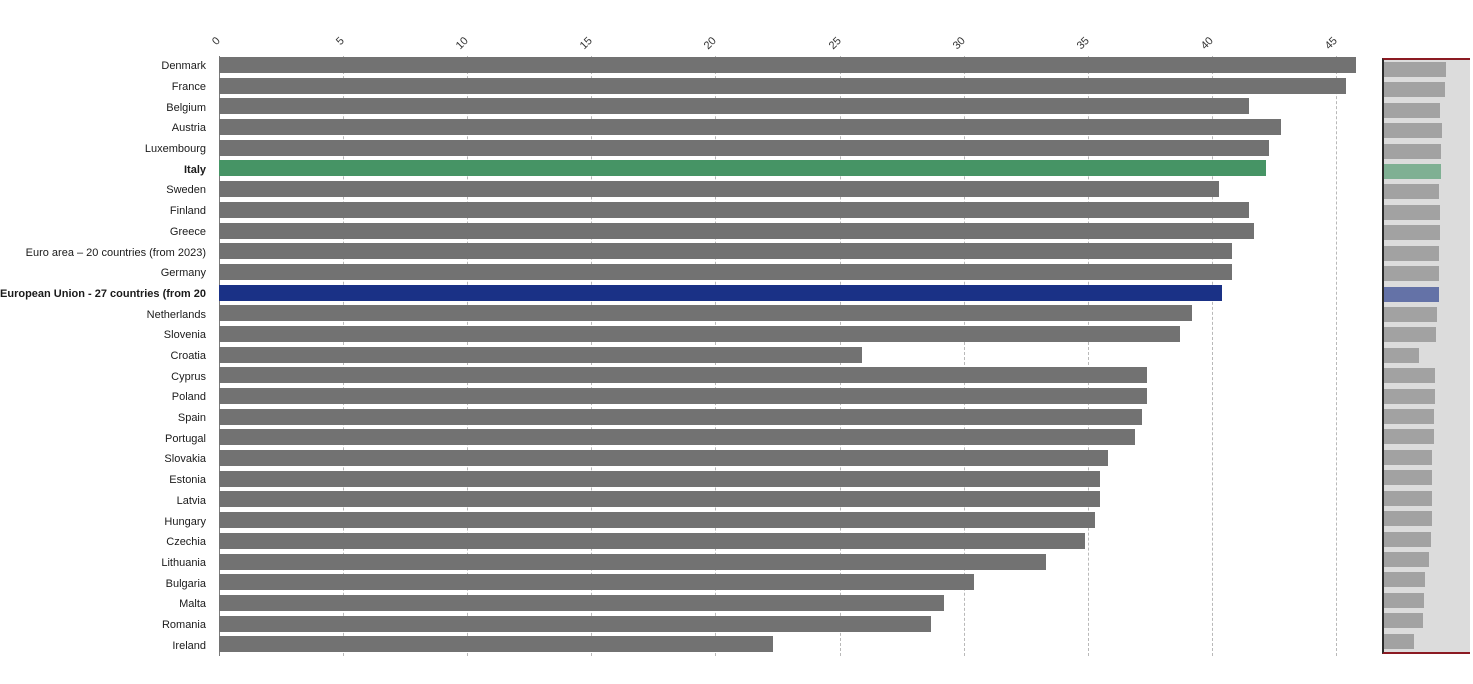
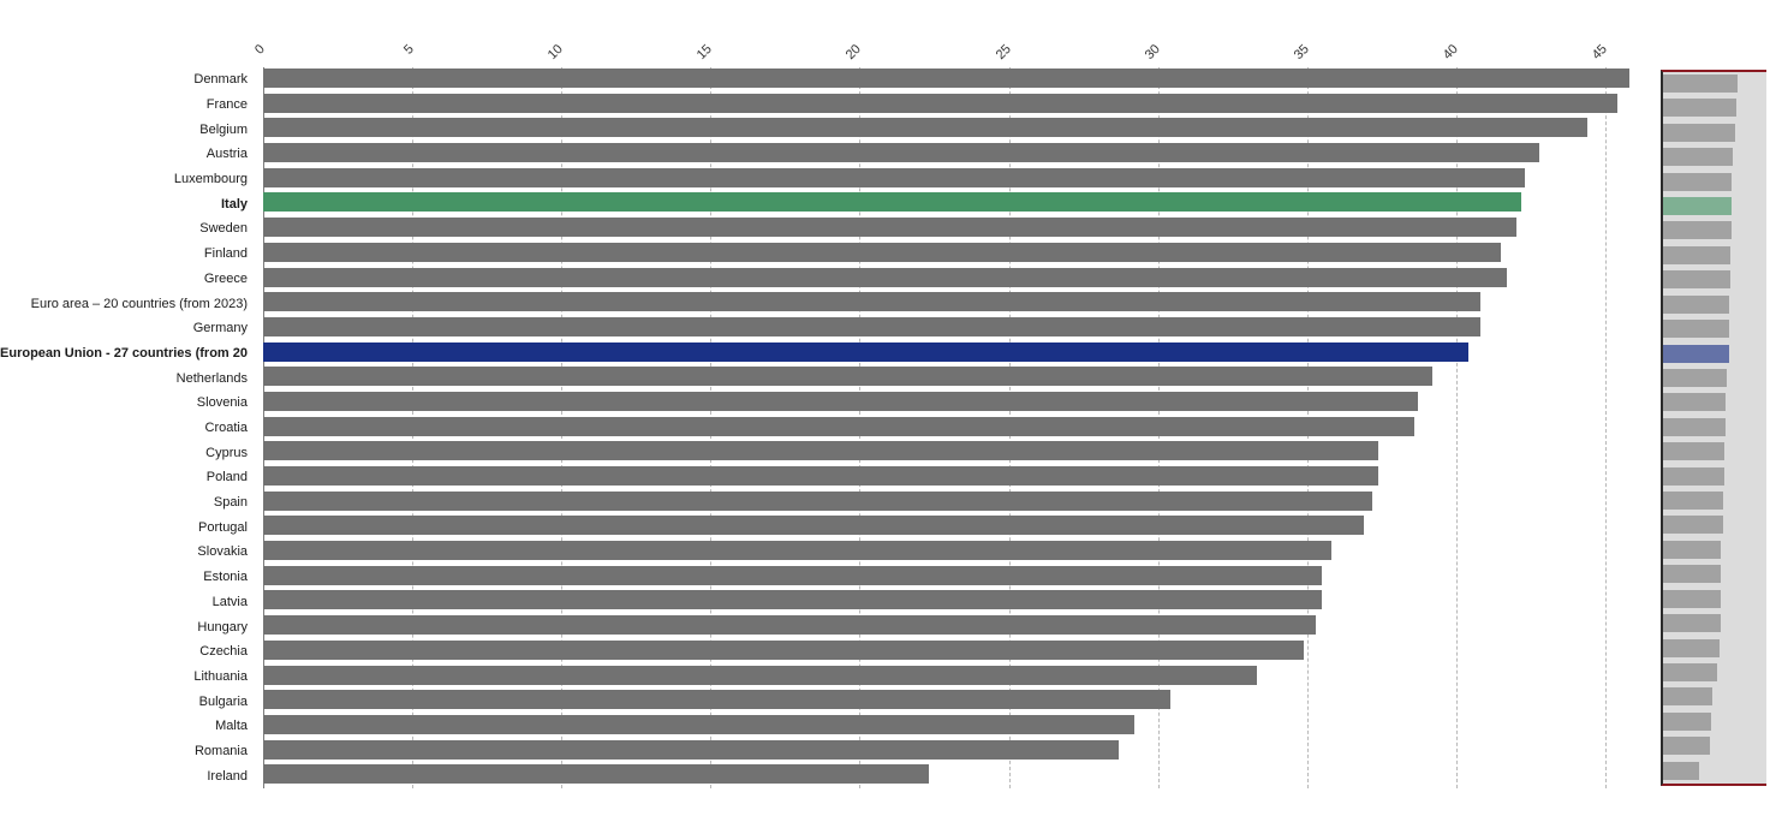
Belgium: 41.5 -> 44.4
Sweden: 40.3 -> 42.0
Croatia: 25.9 -> 38.6
